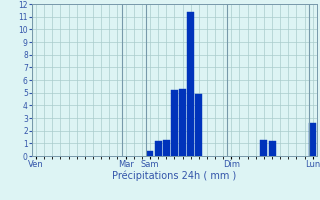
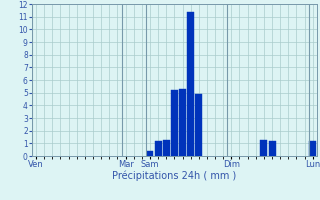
Lun: 2.6 -> 1.2
